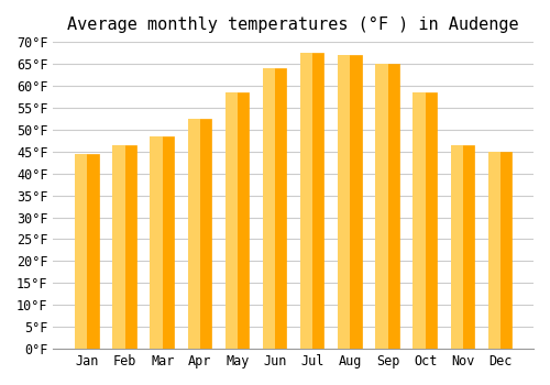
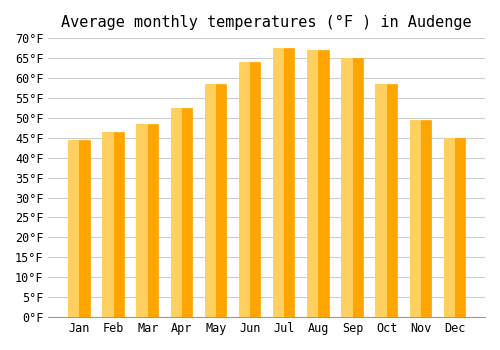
Nov: 46.5°F -> 49.5°F
